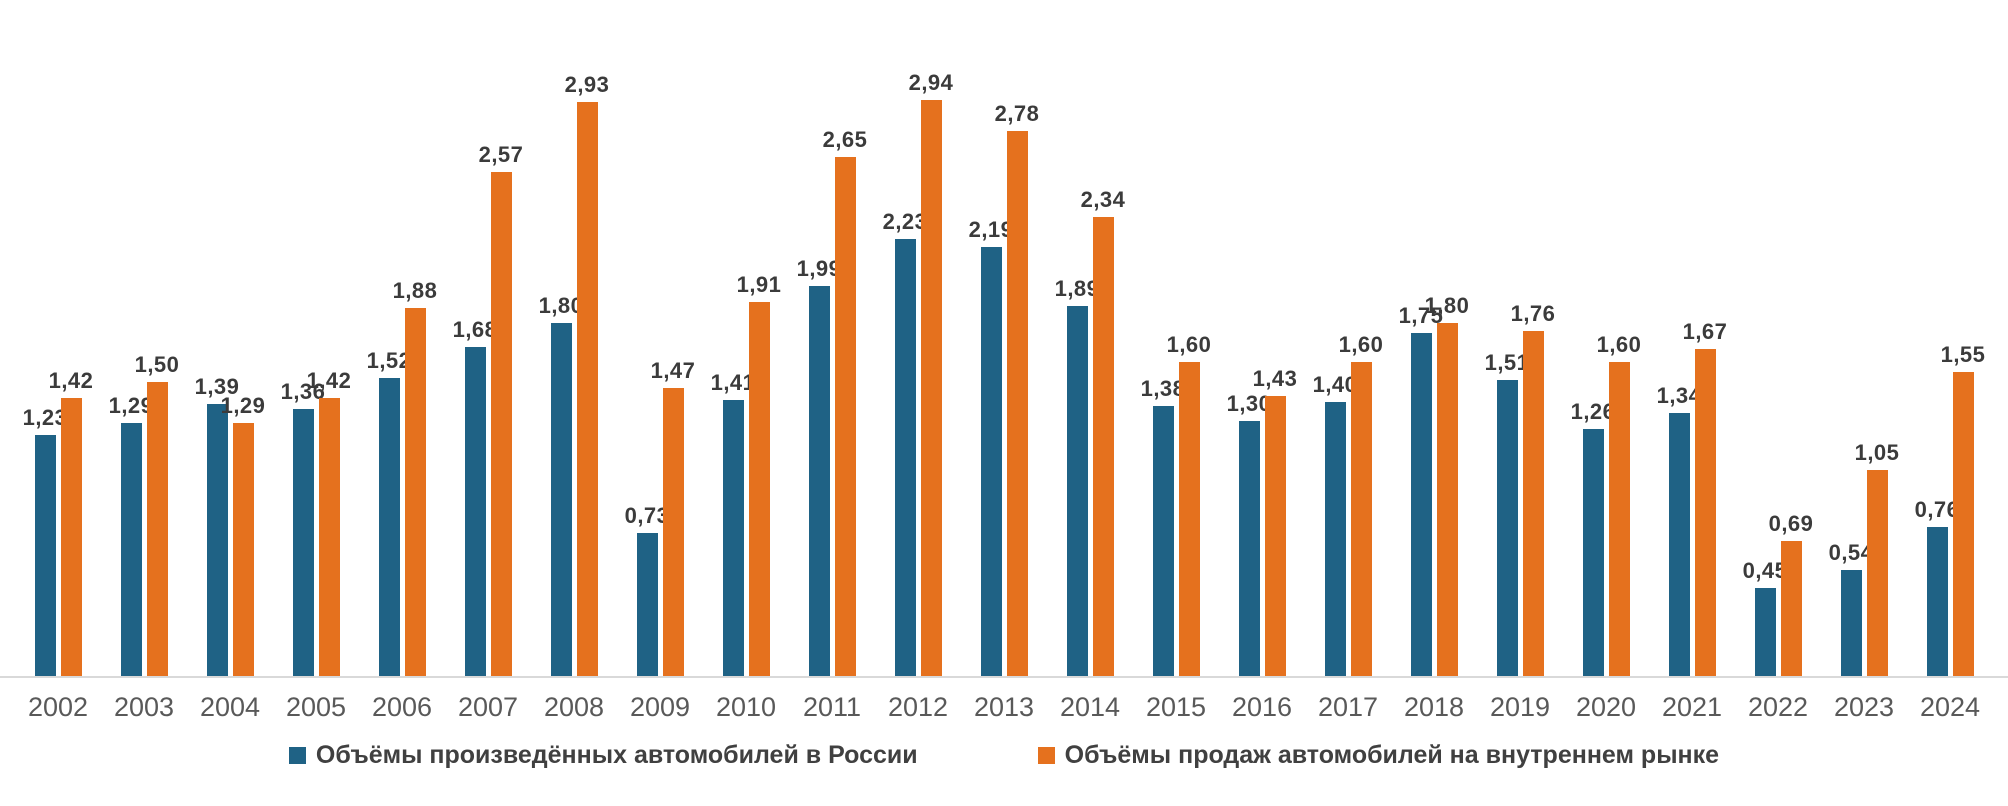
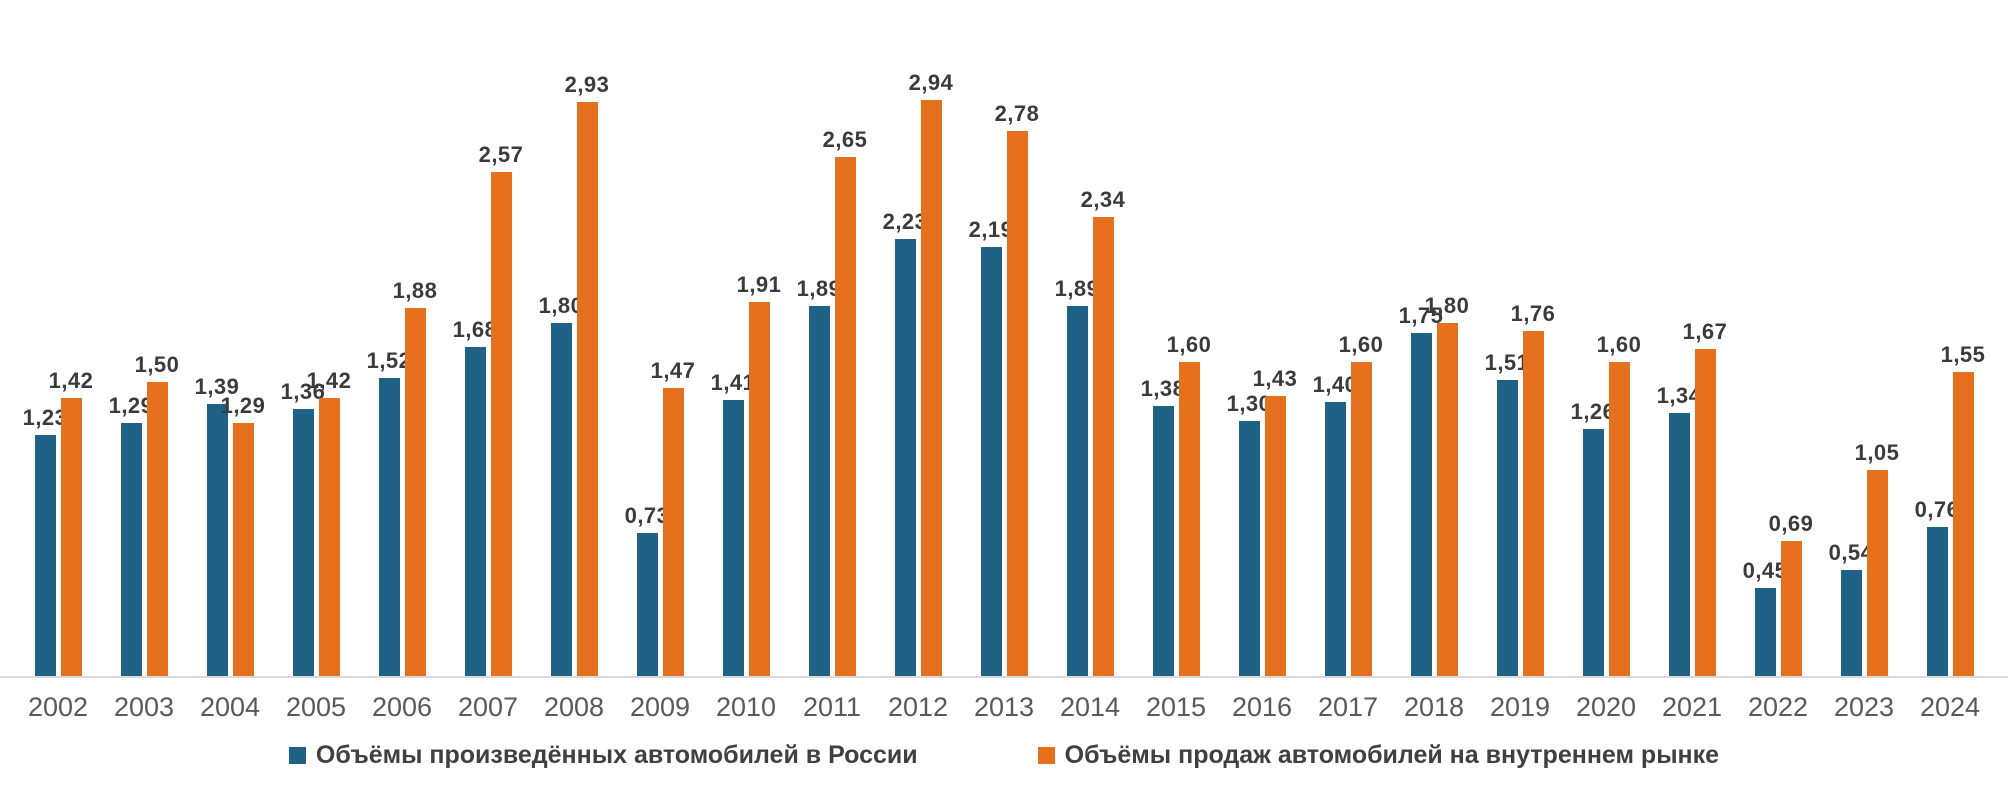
Объёмы произведённых автомобилей в России/2011: 1,99 -> 1,89
